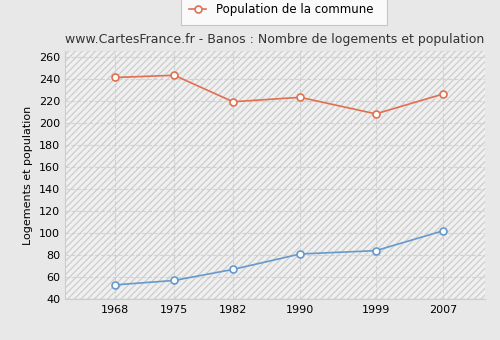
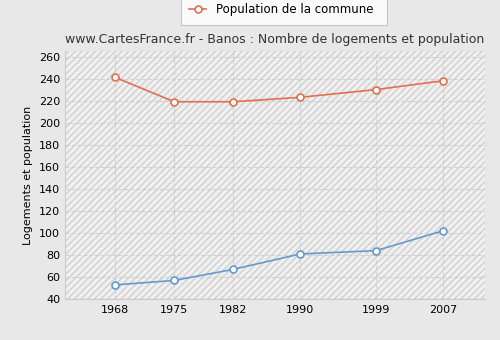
Population de la commune/1975: 243 -> 219
Population de la commune/1999: 208 -> 230
Population de la commune/2007: 226 -> 238
